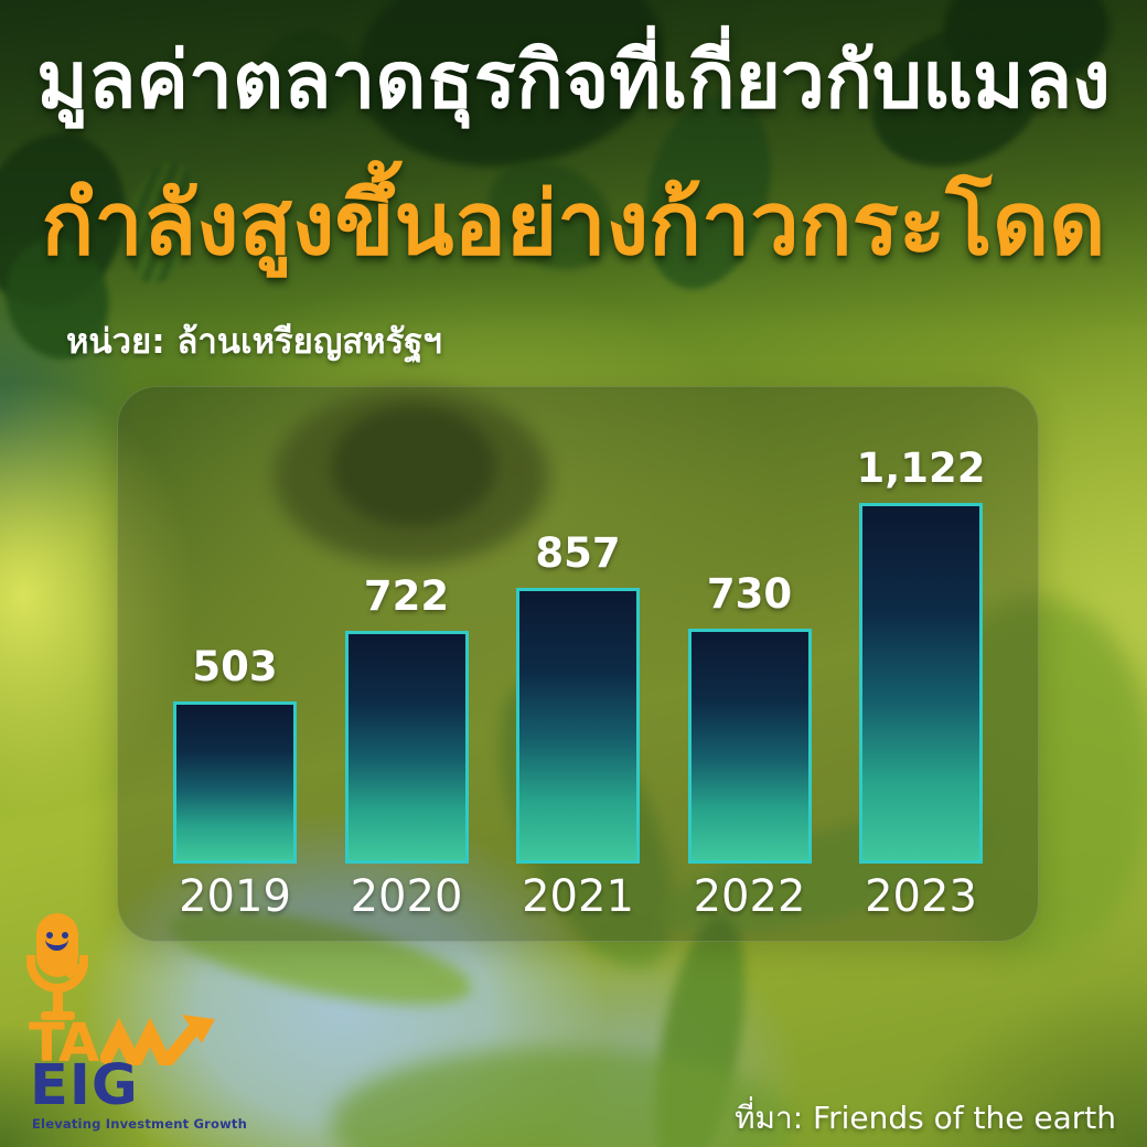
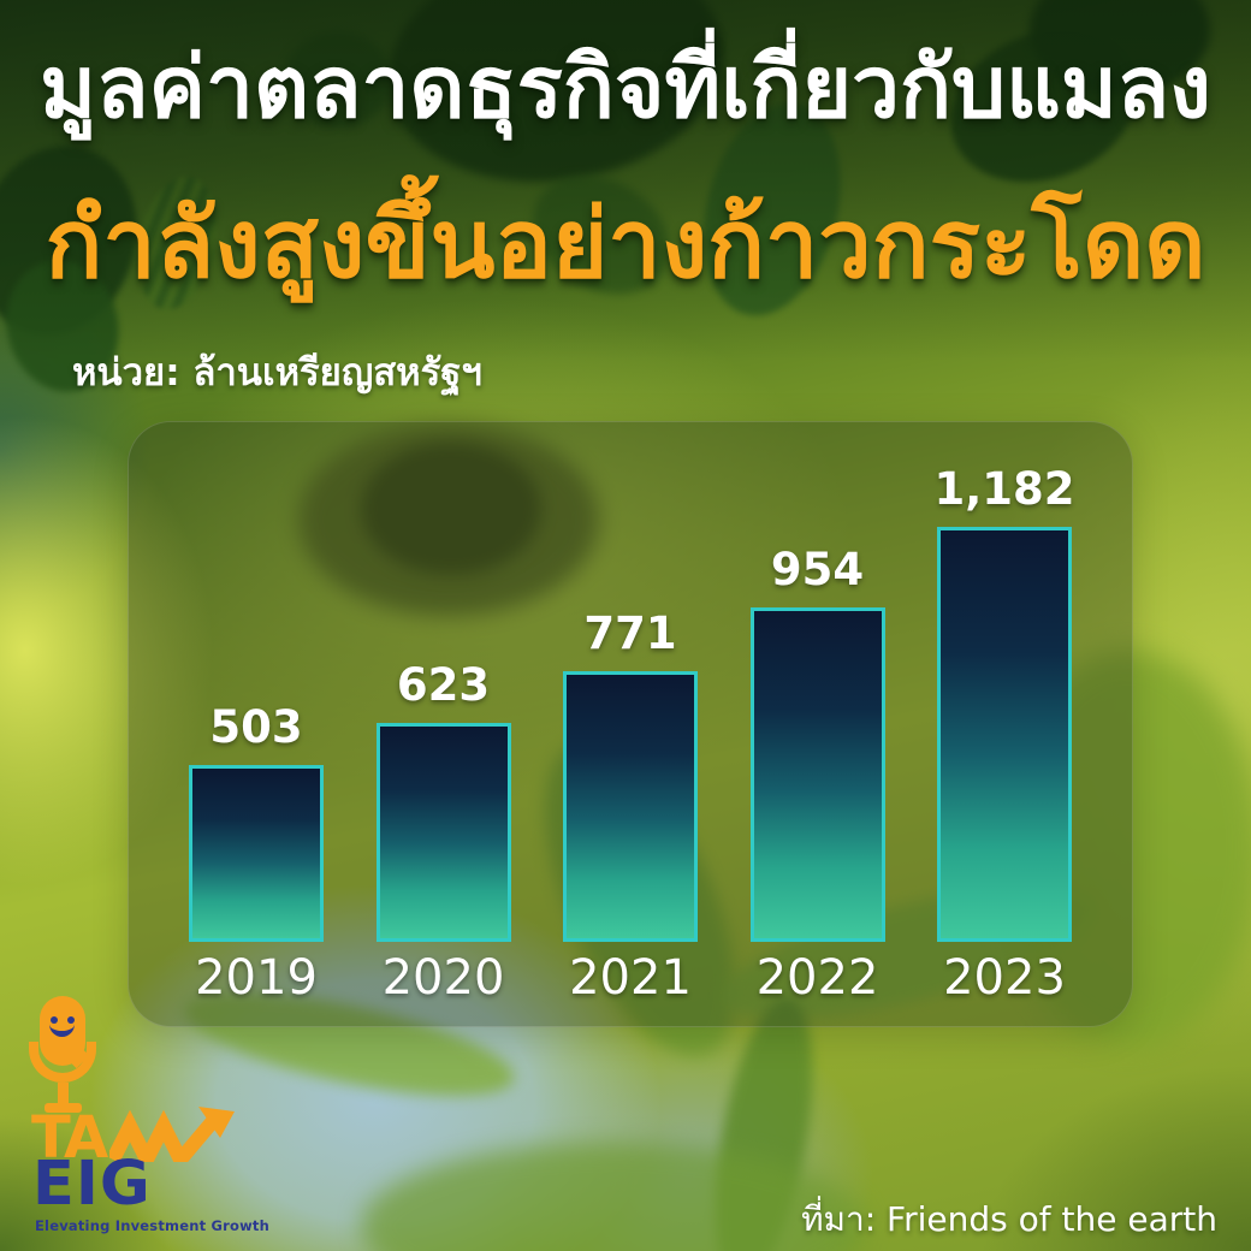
2020: 722 -> 623
2021: 857 -> 771
2022: 730 -> 954
2023: 1,122 -> 1,182
